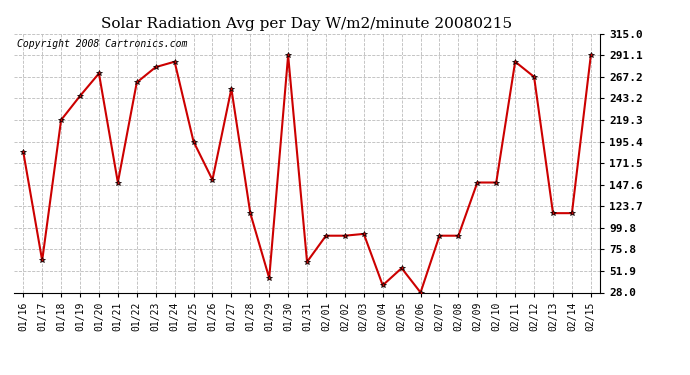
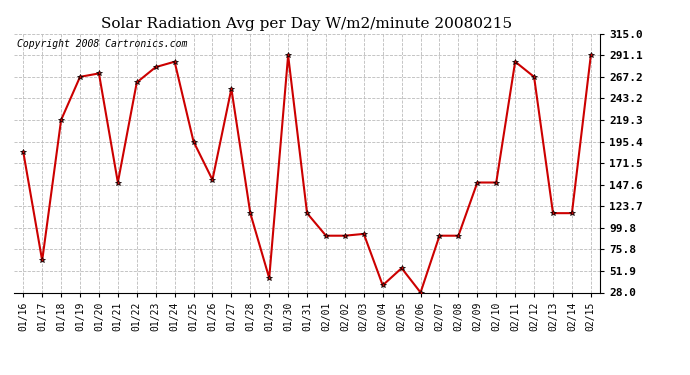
01/19: 246 -> 267
01/31: 62 -> 116
